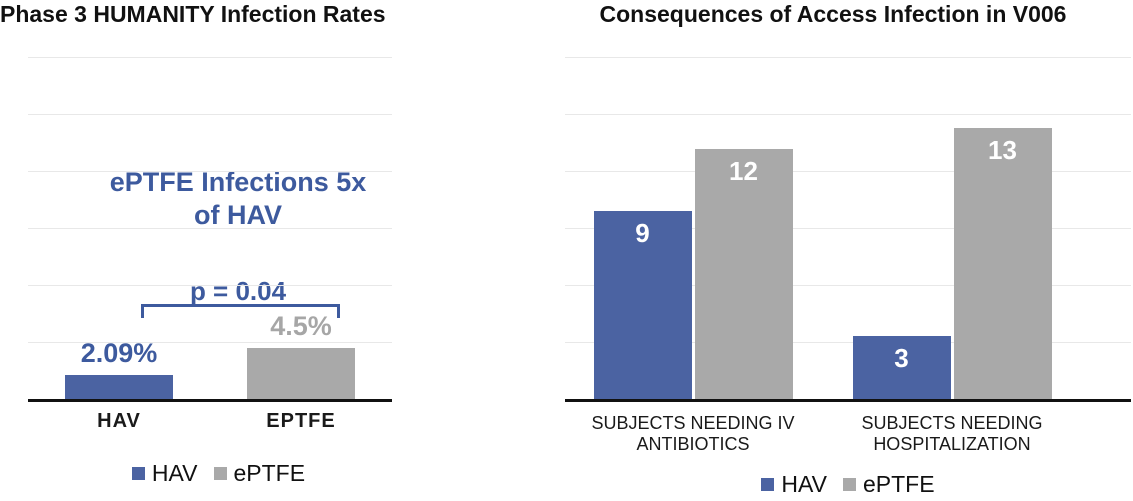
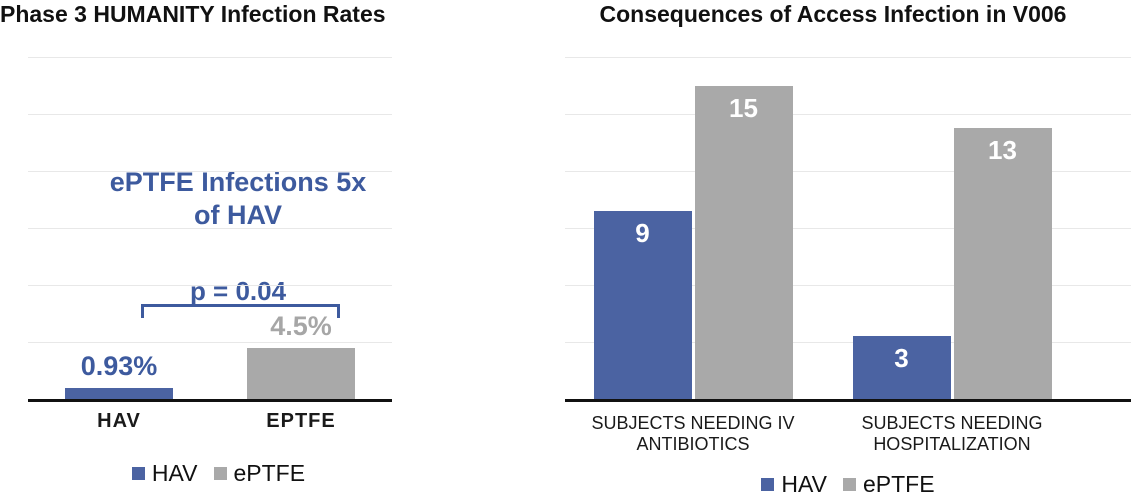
Phase 3 HUMANITY Infection Rates/HAV: 2.09% -> 0.93%
Consequences of Access Infection in V006/ePTFE/SUBJECTS NEEDING IV ANTIBIOTICS: 12 -> 15
